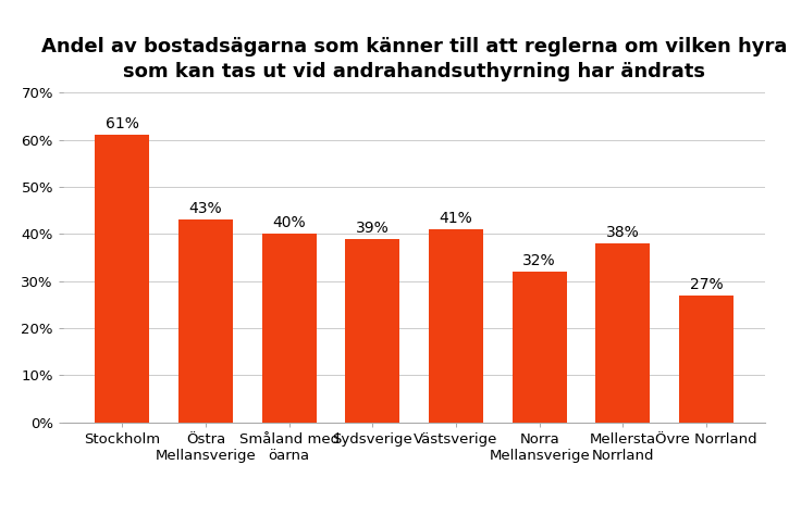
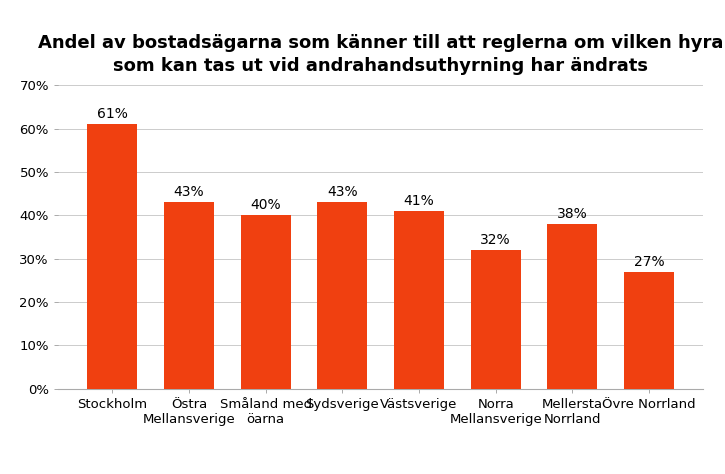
Sydsverige: 39% -> 43%
